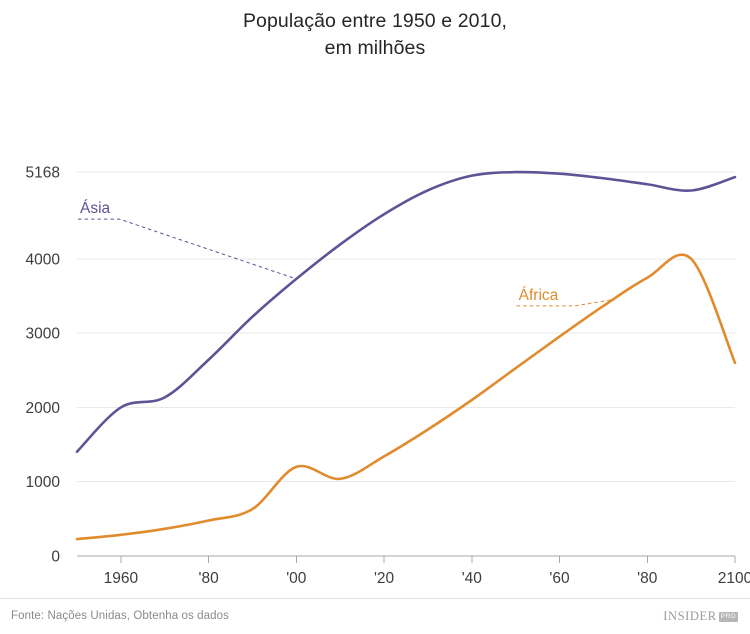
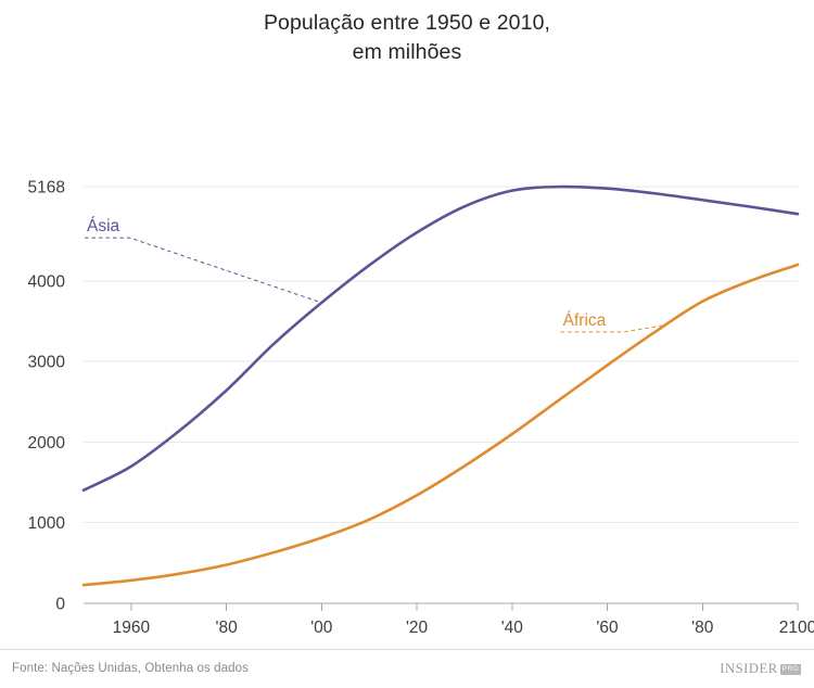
Ásia/1960: 2000 -> 1700
África/2000: 1200 -> 800
Ásia/2100: 5100 -> 4800
África/2100: 2600 -> 4200
